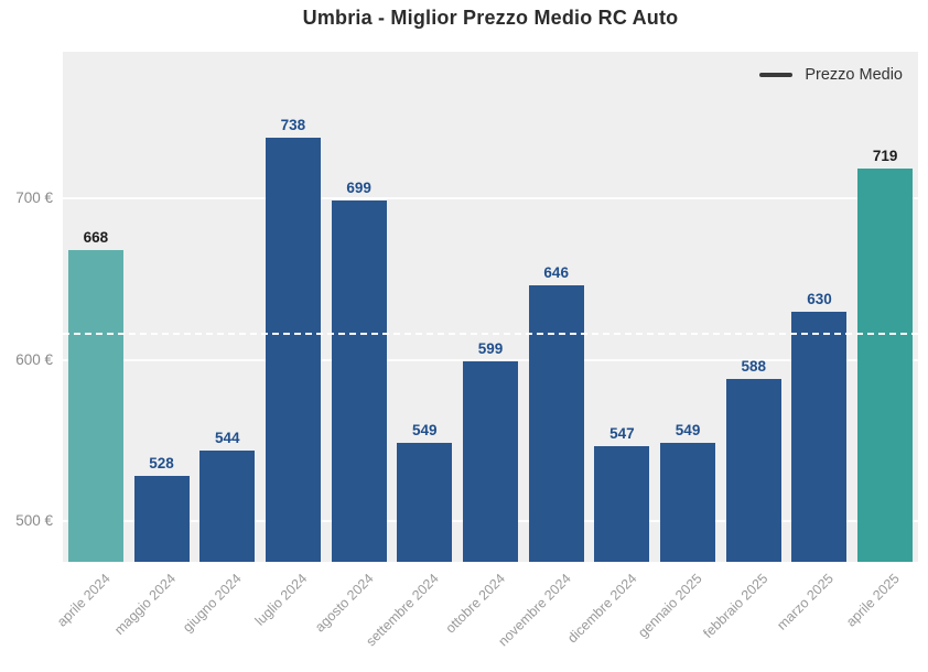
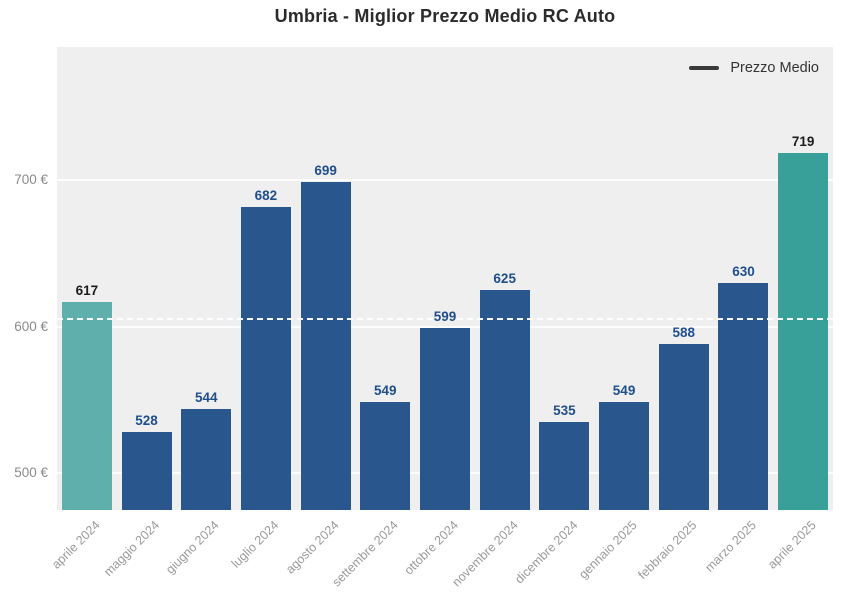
aprile 2024: 668 -> 617
luglio 2024: 738 -> 682
novembre 2024: 646 -> 625
dicembre 2024: 547 -> 535
